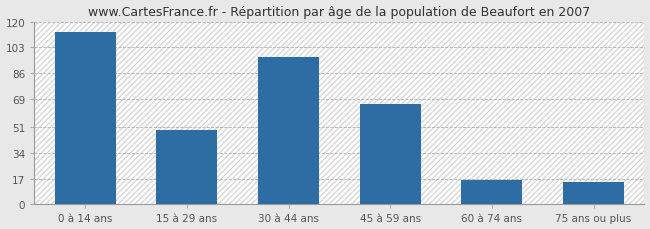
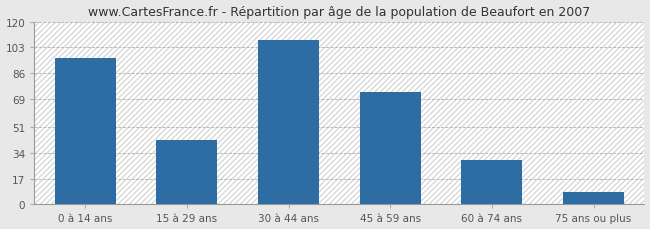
0 à 14 ans: 113 -> 96
15 à 29 ans: 49 -> 42
30 à 44 ans: 97 -> 108
45 à 59 ans: 66 -> 74
60 à 74 ans: 16 -> 29
75 ans ou plus: 15 -> 8
